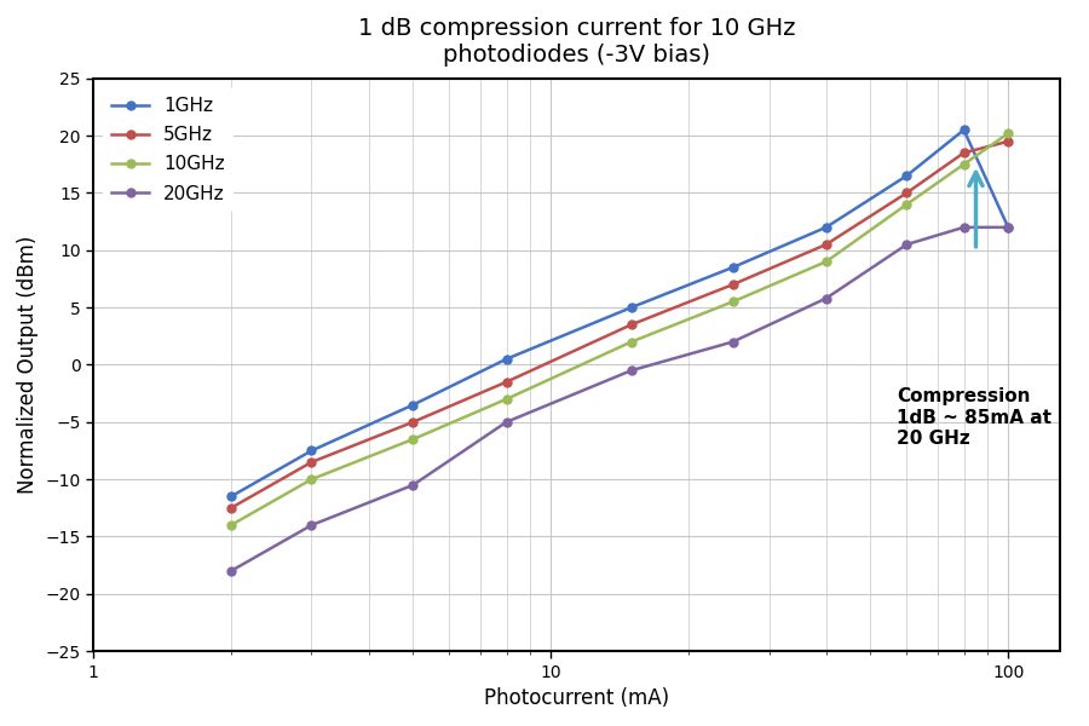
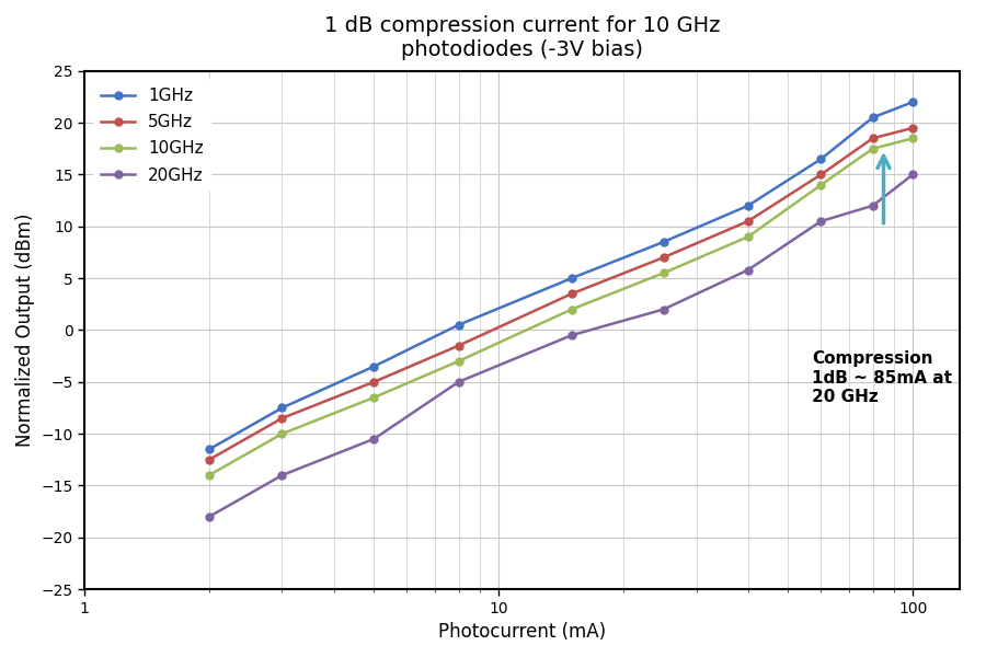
1GHz/100: 12.0 -> 22.0
10GHz/100: 20.2 -> 18.5
20GHz/100: 12.0 -> 15.0
